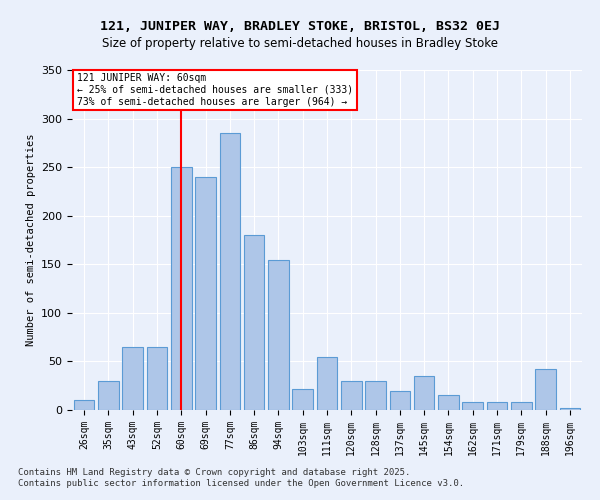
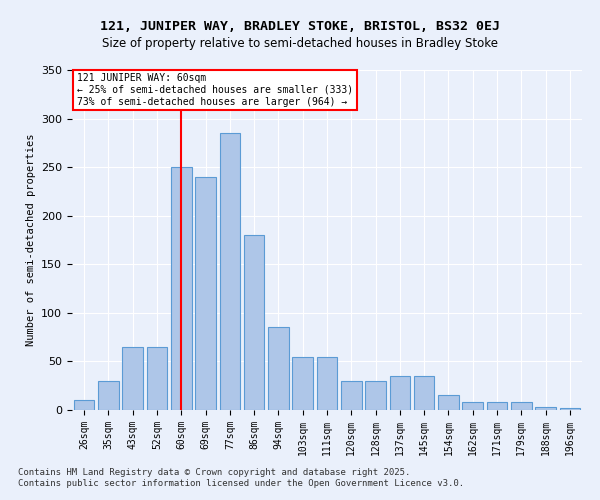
94sqm: 154 -> 85
103sqm: 22 -> 55
137sqm: 20 -> 35
188sqm: 42 -> 3
